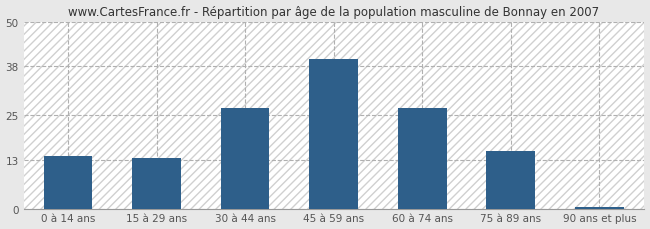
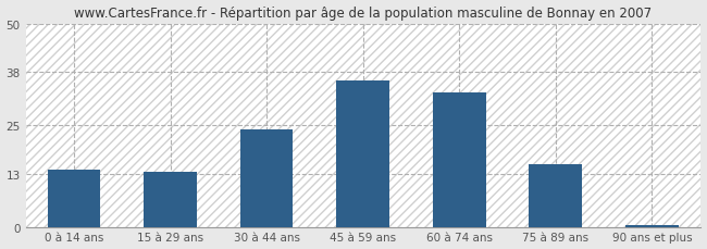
30 à 44 ans: 27.0 -> 24.0
45 à 59 ans: 40.0 -> 36.0
60 à 74 ans: 27.0 -> 33.0
